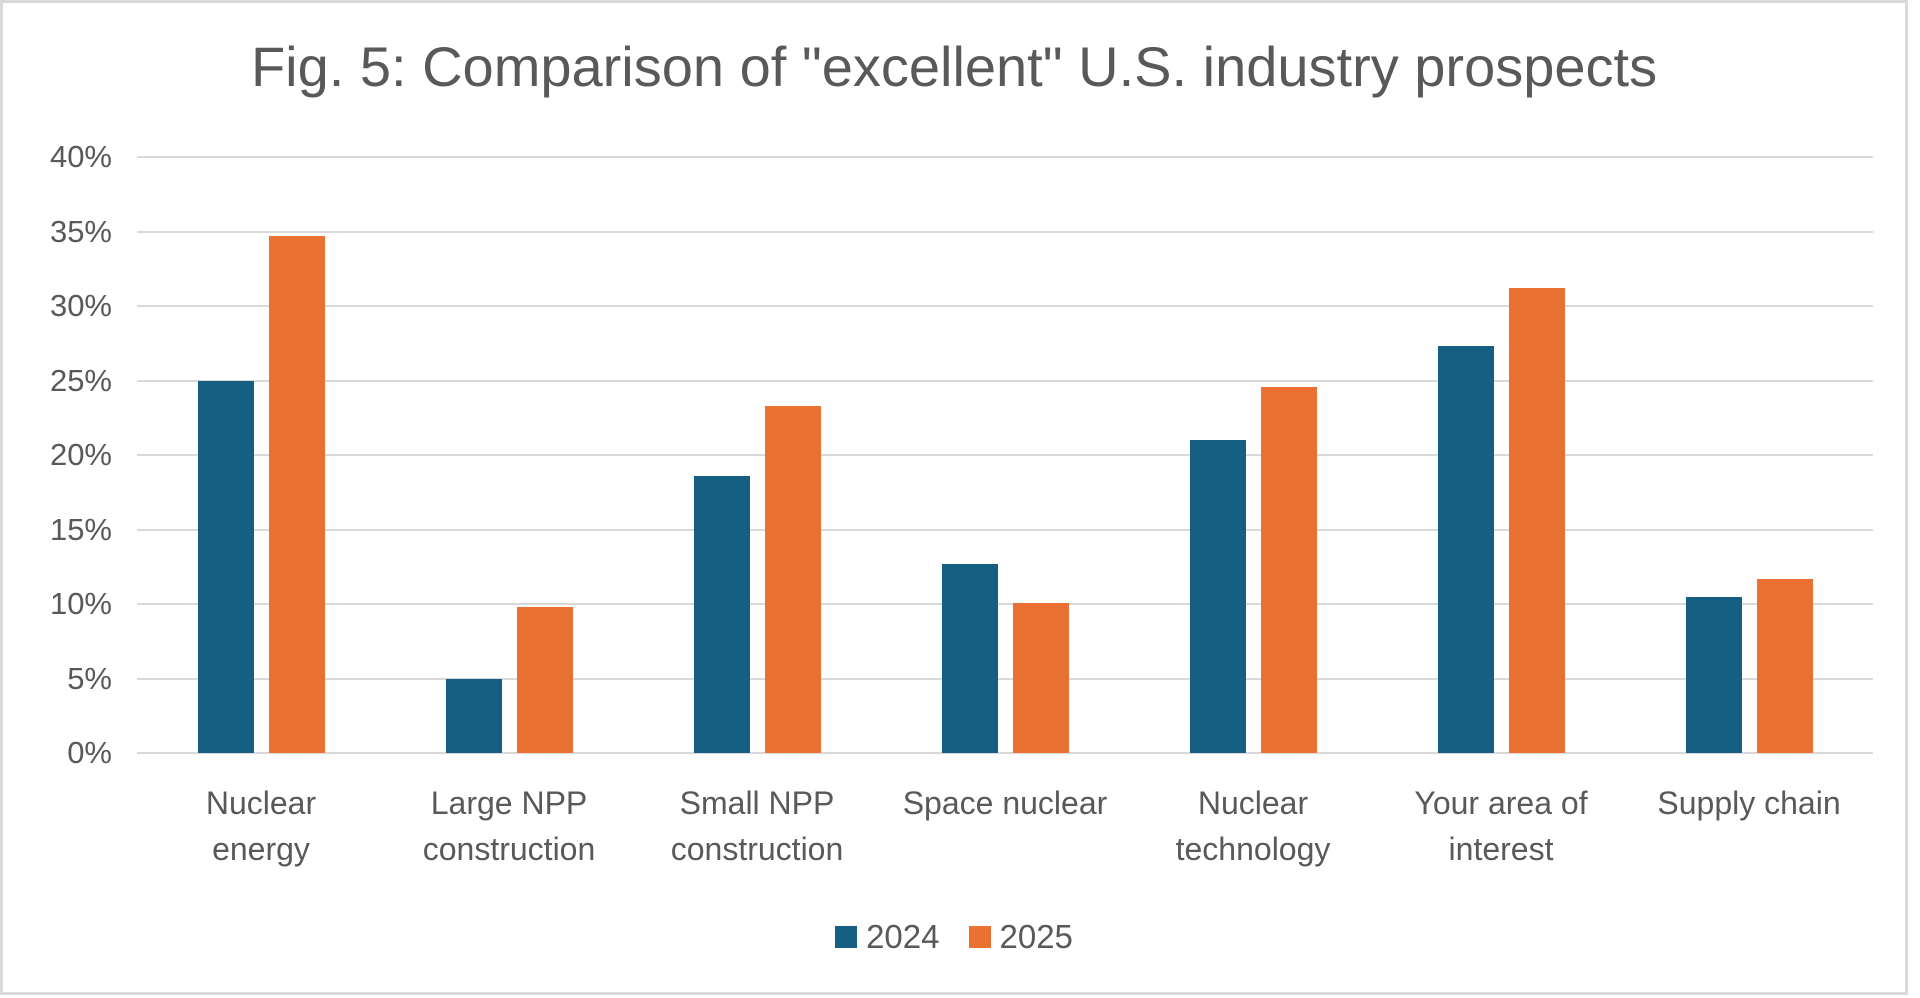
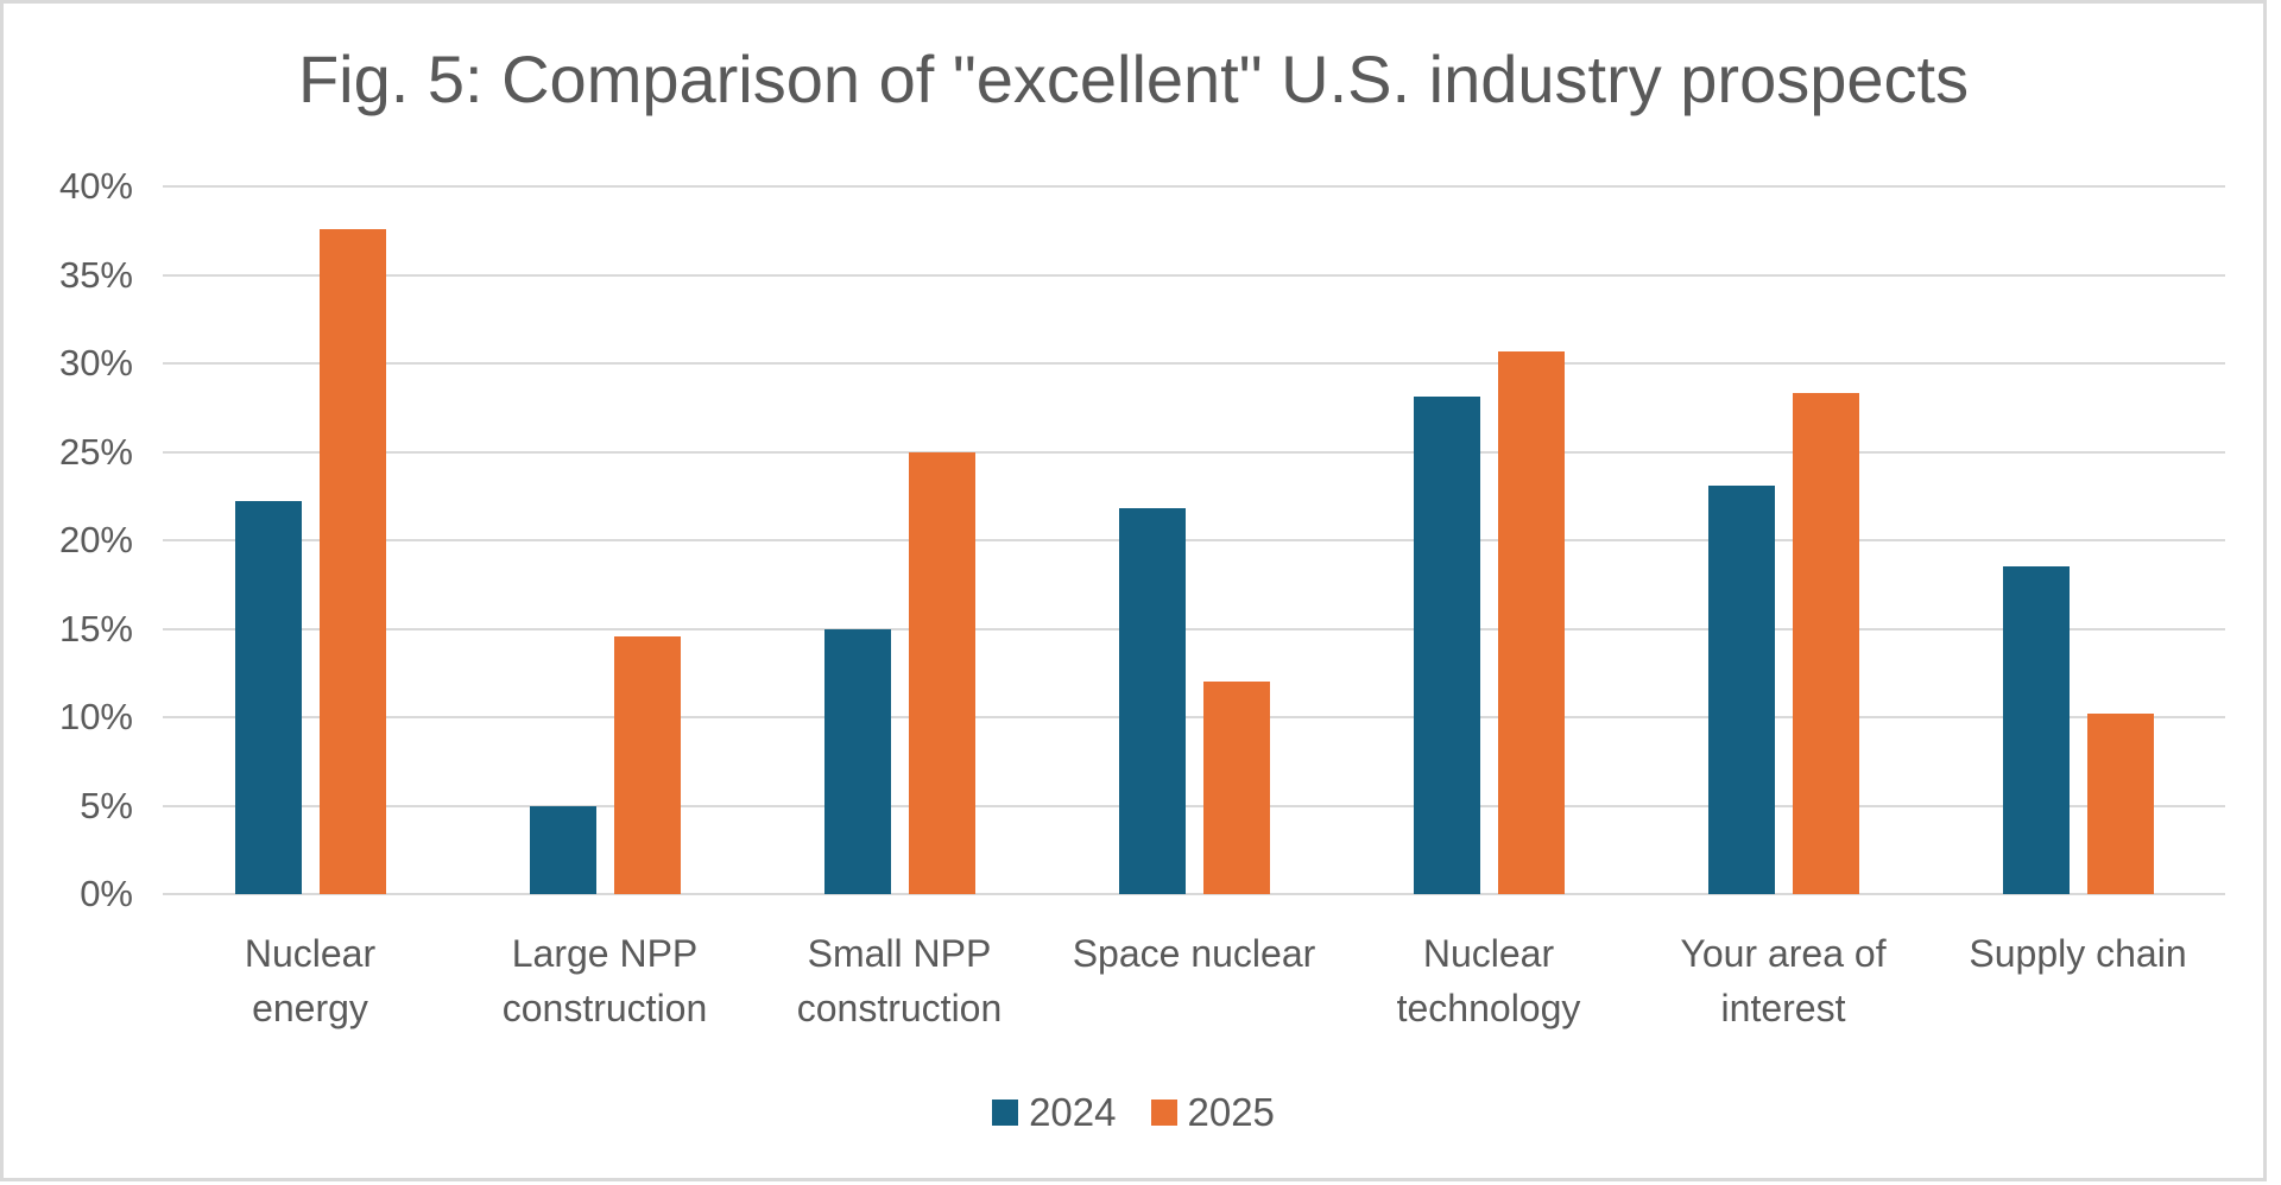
2024/Nuclear energy: 25.0% -> 22.2%
2025/Nuclear energy: 34.7% -> 37.6%
2025/Large NPP construction: 9.8% -> 14.6%
2024/Small NPP construction: 18.6% -> 15.0%
2025/Small NPP construction: 23.3% -> 25.0%
2024/Space nuclear: 12.7% -> 21.8%
2025/Space nuclear: 10.1% -> 12.0%
2024/Nuclear technology: 21.0% -> 28.1%
2025/Nuclear technology: 24.6% -> 30.7%
2024/Your area of interest: 27.3% -> 23.1%
2025/Your area of interest: 31.2% -> 28.3%
2024/Supply chain: 10.5% -> 18.5%
2025/Supply chain: 11.7% -> 10.2%
